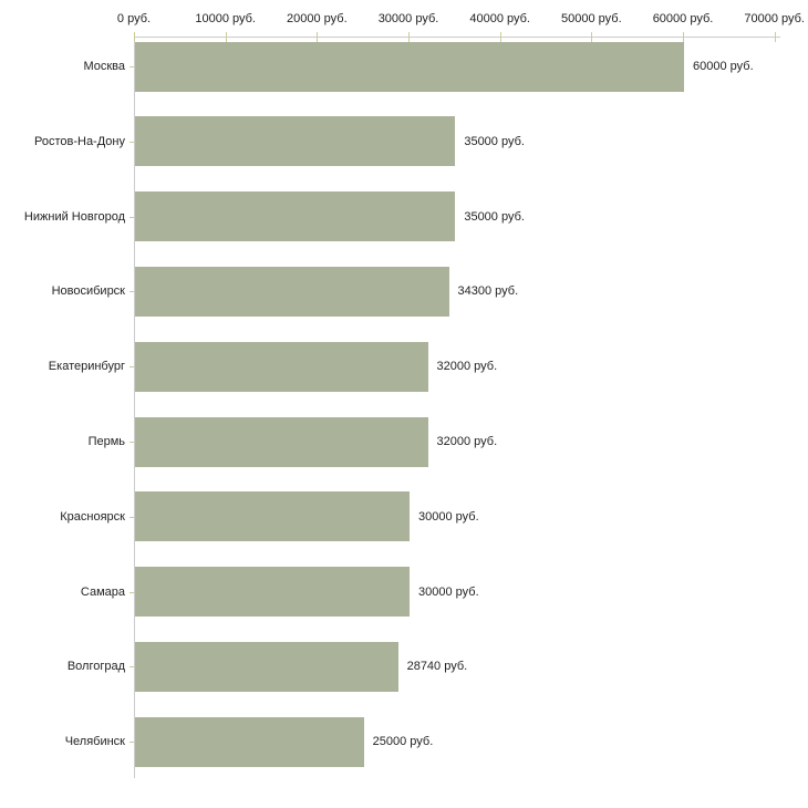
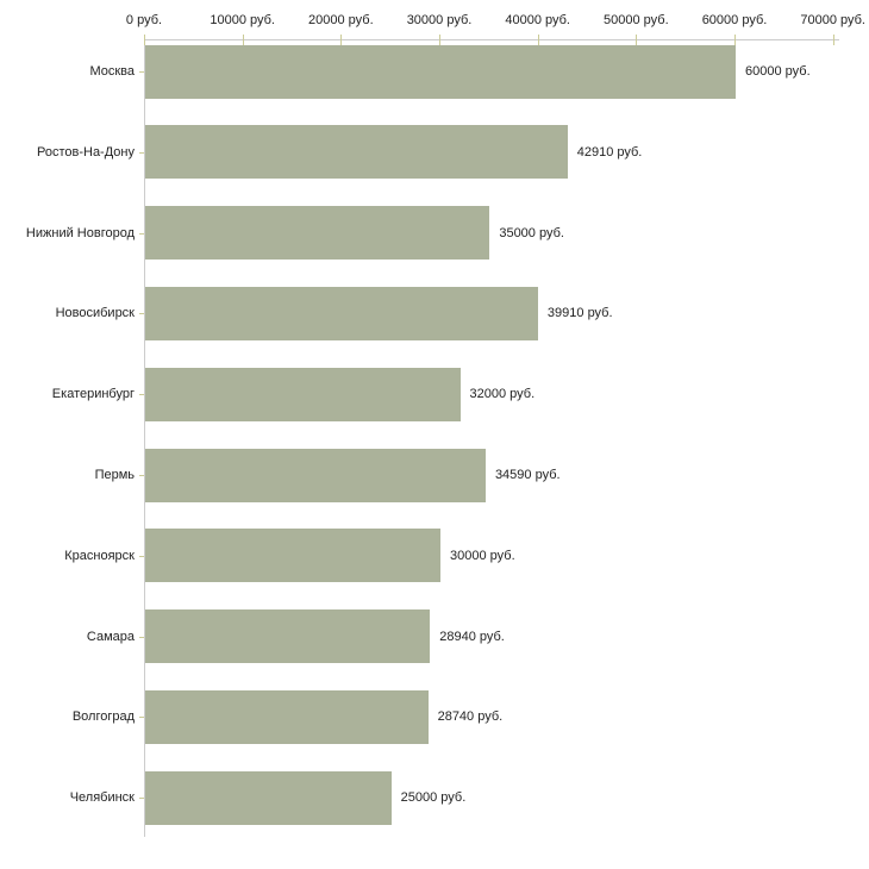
Ростов-На-Дону: 35000 -> 42910
Новосибирск: 34300 -> 39910
Пермь: 32000 -> 34590
Самара: 30000 -> 28940
